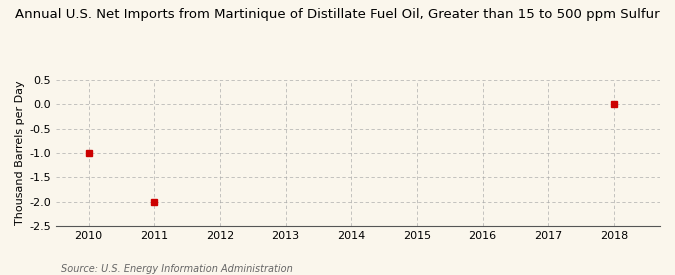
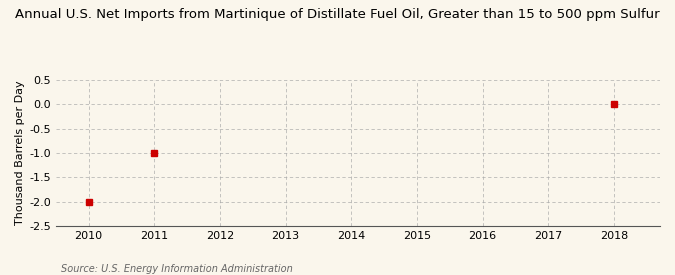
2010: -1 -> -2
2011: -2 -> -1
